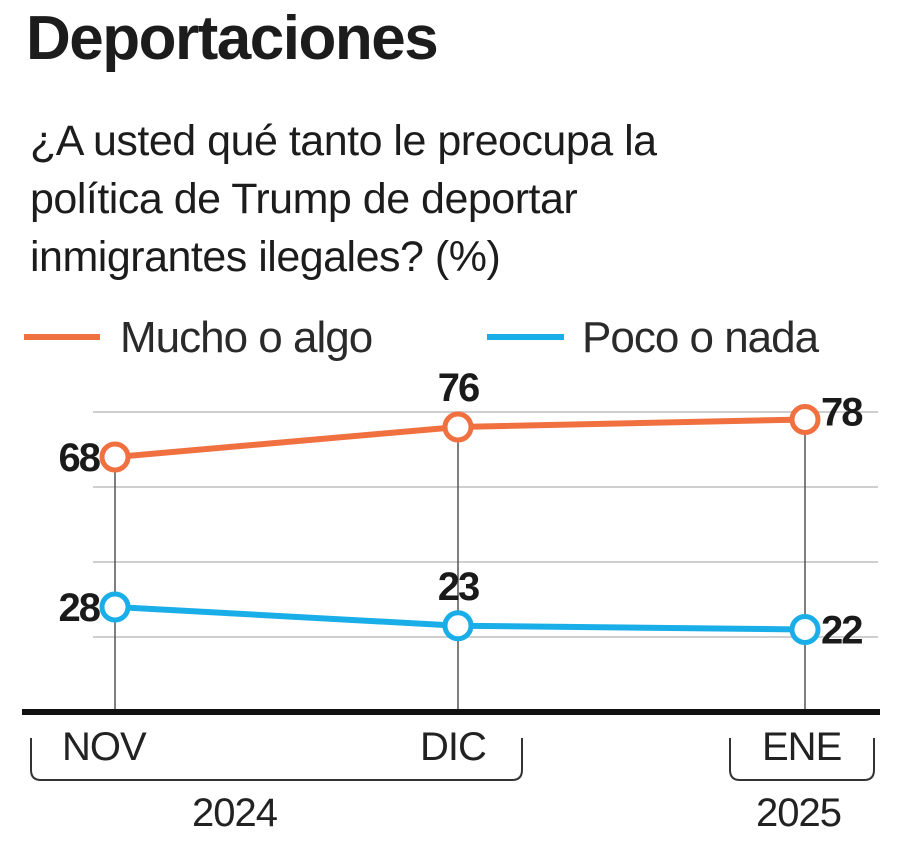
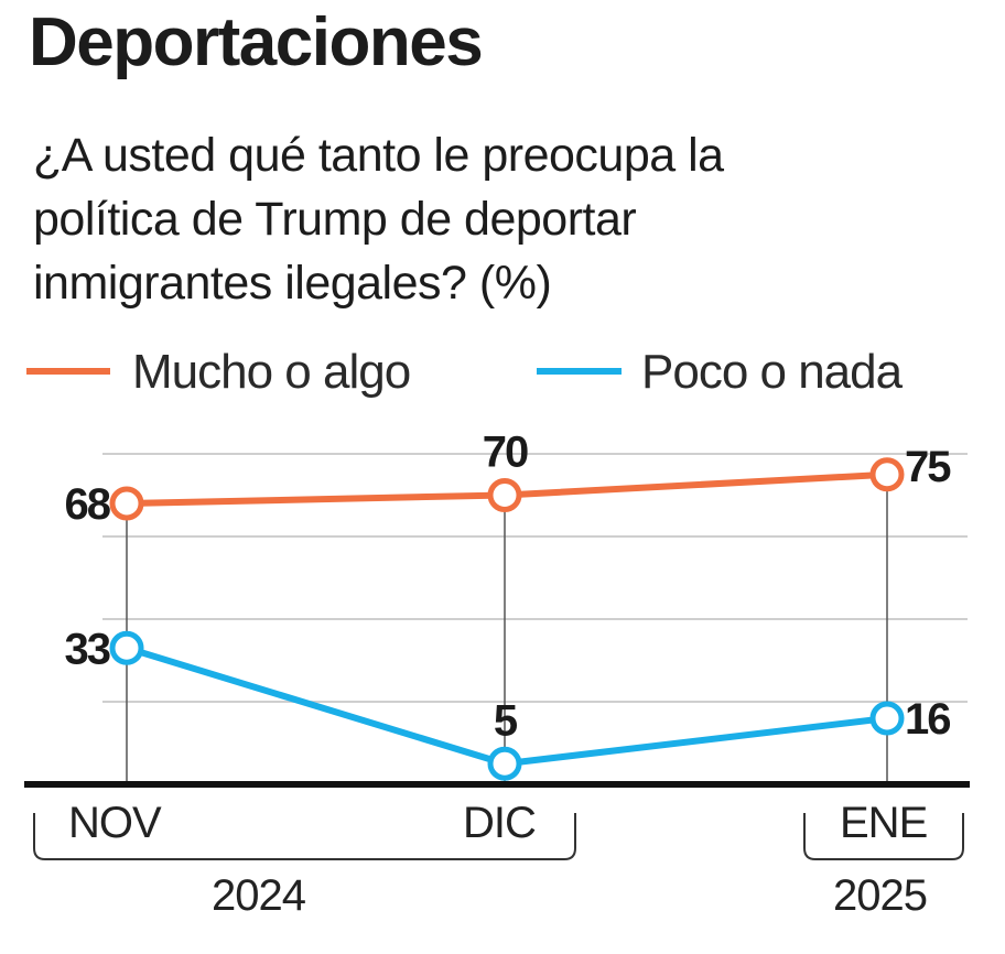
Poco o nada/NOV: 28 -> 33
Mucho o algo/DIC: 76 -> 70
Poco o nada/DIC: 23 -> 5
Mucho o algo/ENE: 78 -> 75
Poco o nada/ENE: 22 -> 16
